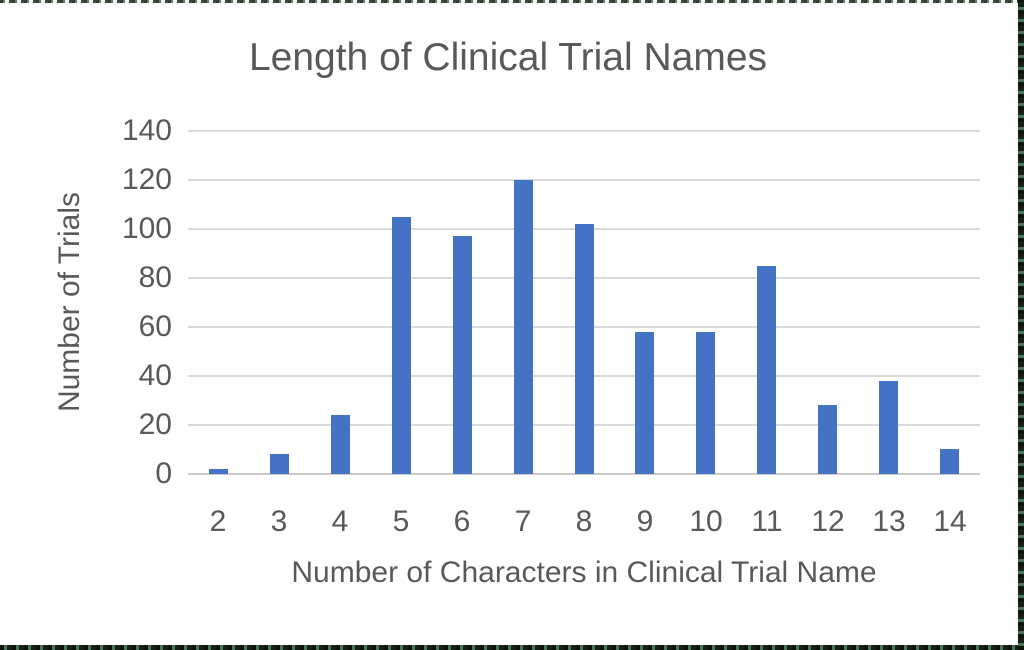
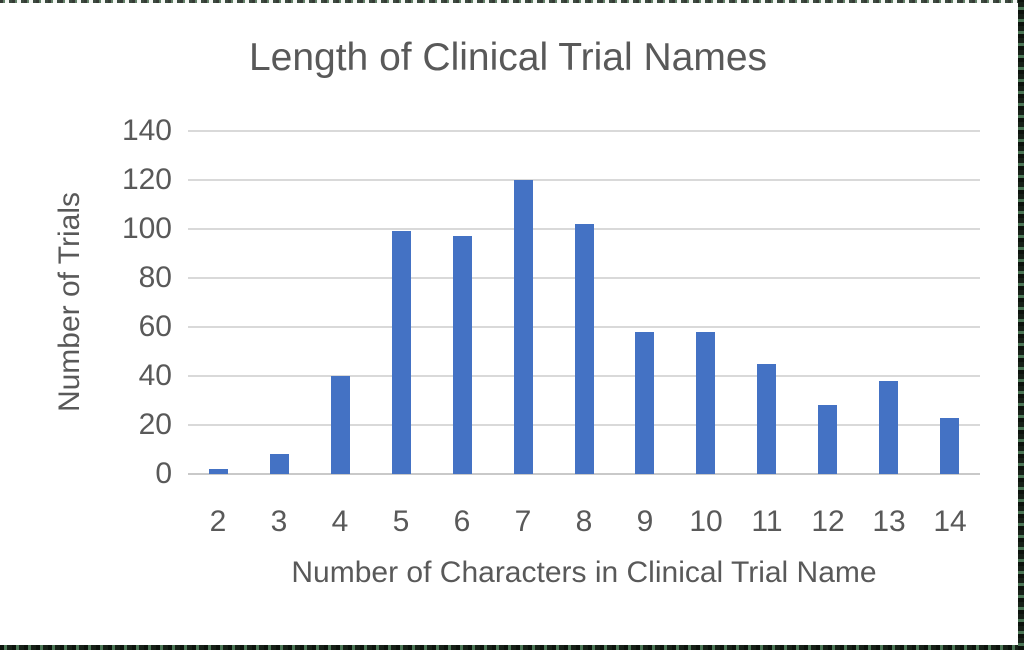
4: 24 -> 40
5: 105 -> 99
11: 85 -> 45
14: 10 -> 23
